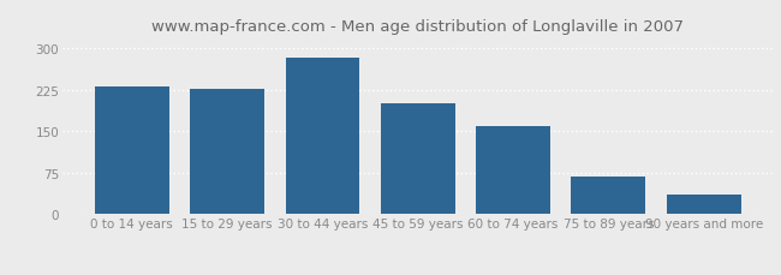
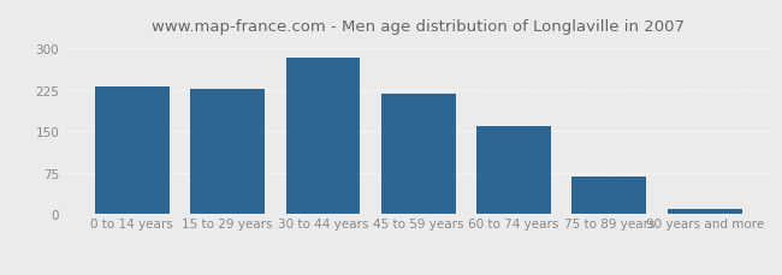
45 to 59 years: 200 -> 218
90 years and more: 35 -> 10
